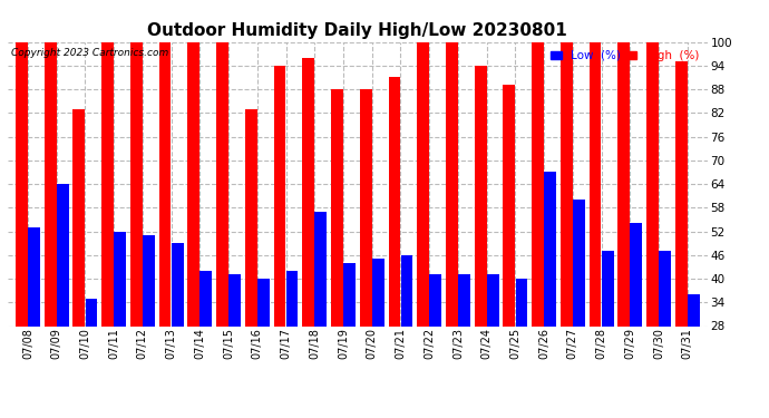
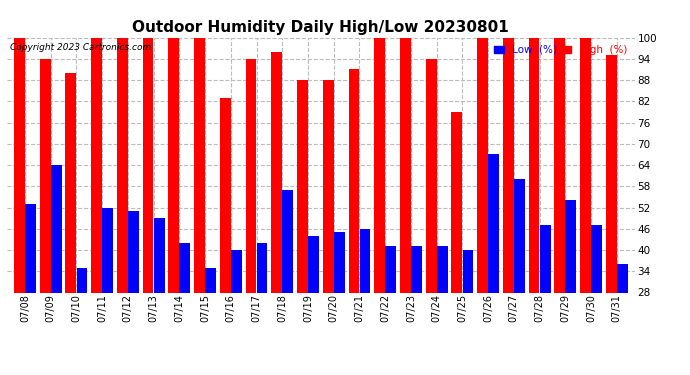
High (%)/07/09: 100 -> 94
High (%)/07/10: 83 -> 90
Low (%)/07/15: 41 -> 35
High (%)/07/25: 89 -> 79
